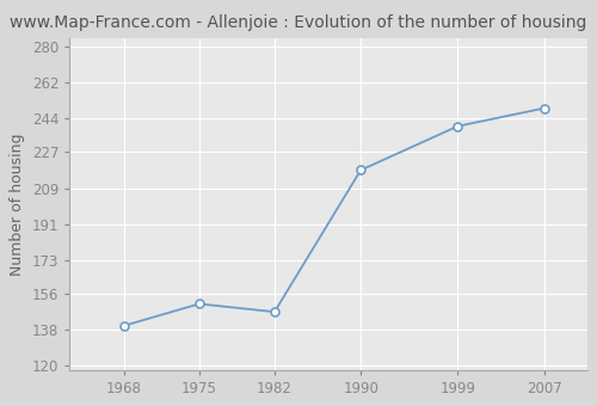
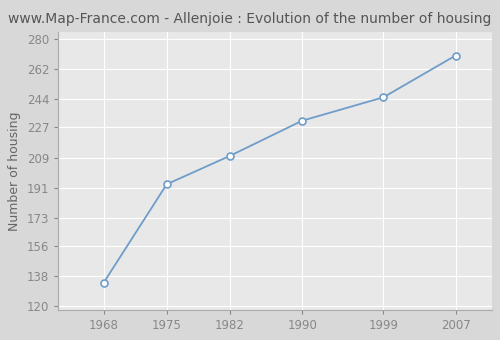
1968: 140 -> 134
1975: 151 -> 193
1982: 147 -> 210
1990: 218 -> 231
1999: 240 -> 245
2007: 249 -> 270
